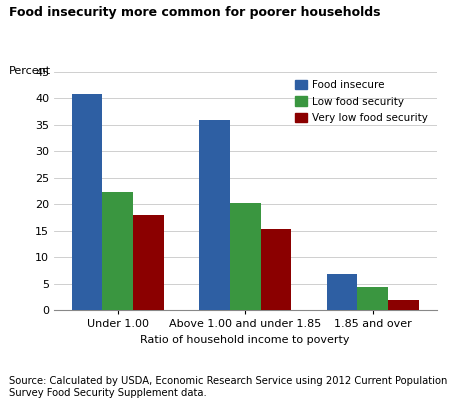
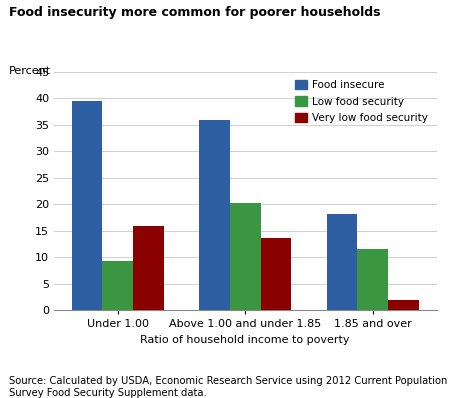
Food insecure/Under 1.00: 40.8 -> 39.4
Low food security/Under 1.00: 22.4 -> 9.4
Very low food security/Under 1.00: 18.0 -> 16.0
Very low food security/Above 1.00 and under 1.85: 15.3 -> 13.6
Food insecure/1.85 and over: 6.9 -> 18.2
Low food security/1.85 and over: 4.5 -> 11.6
